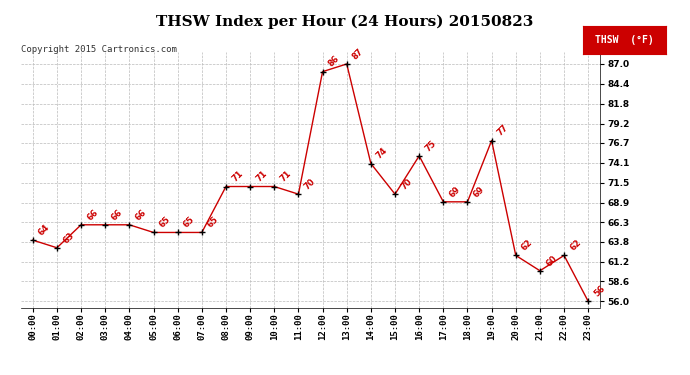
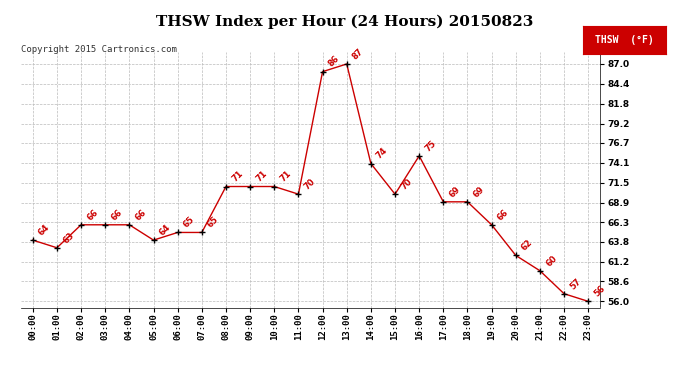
05:00: 65 -> 64
19:00: 77 -> 66
22:00: 62 -> 57
